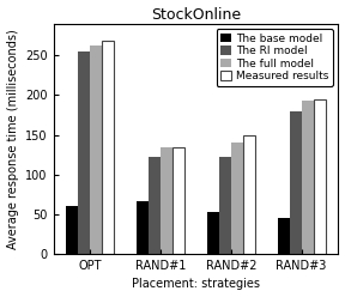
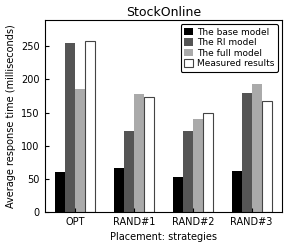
The full model/OPT: 263 -> 186
Measured results/OPT: 268 -> 258
The full model/RAND#1: 135 -> 178
Measured results/RAND#1: 135 -> 174
The base model/RAND#3: 46 -> 62
Measured results/RAND#3: 195 -> 168
